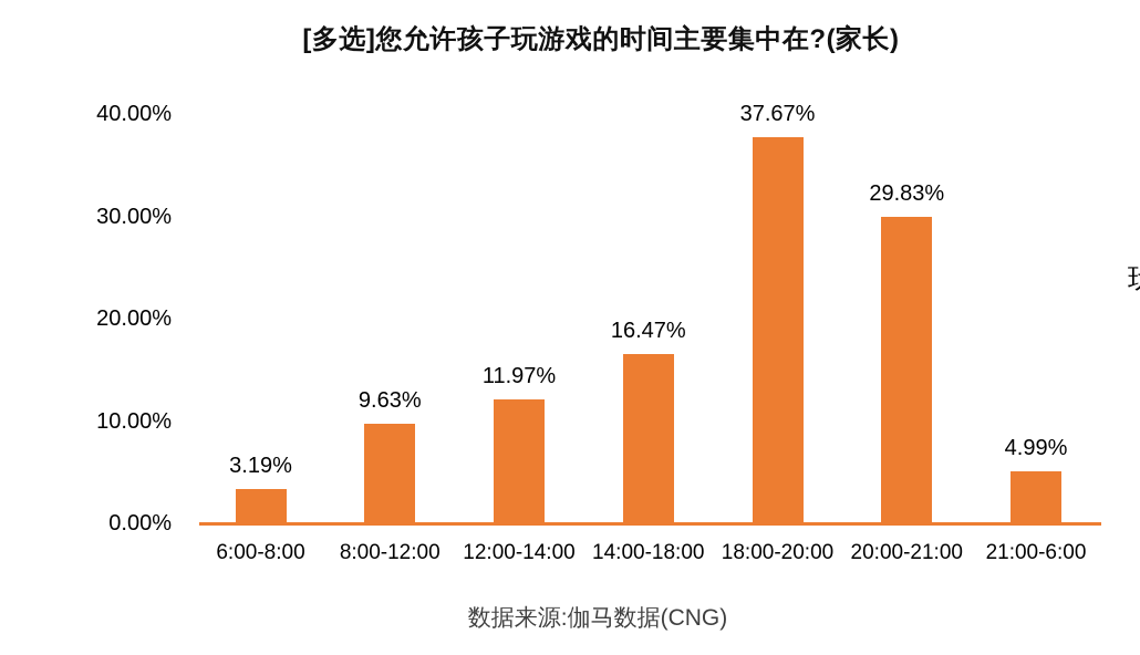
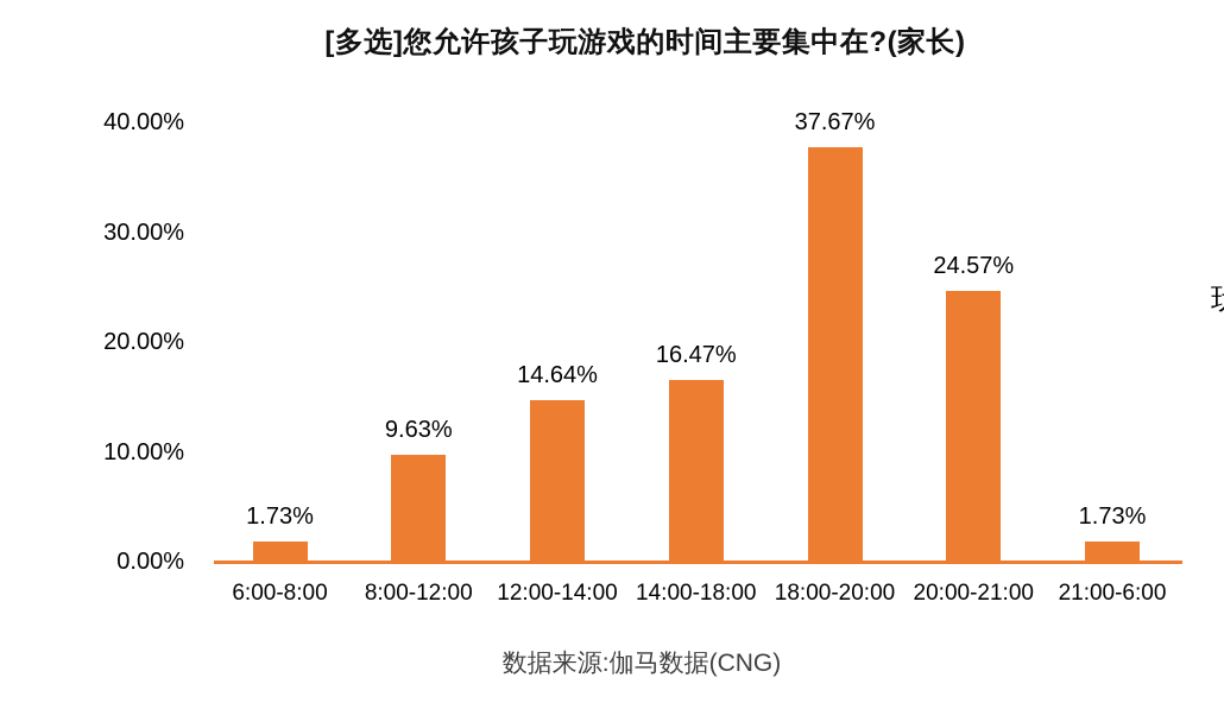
6:00-8:00: 3.19% -> 1.73%
12:00-14:00: 11.97% -> 14.64%
20:00-21:00: 29.83% -> 24.57%
21:00-6:00: 4.99% -> 1.73%
